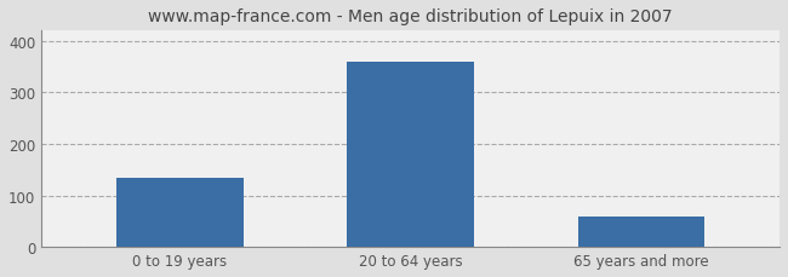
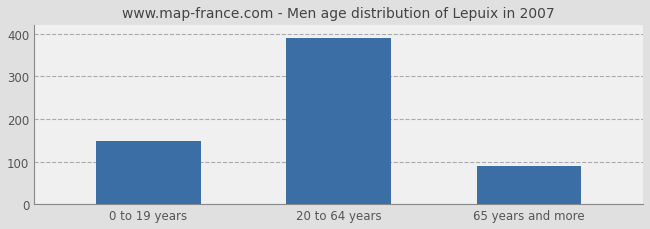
0 to 19 years: 135 -> 148
20 to 64 years: 360 -> 390
65 years and more: 60 -> 90
